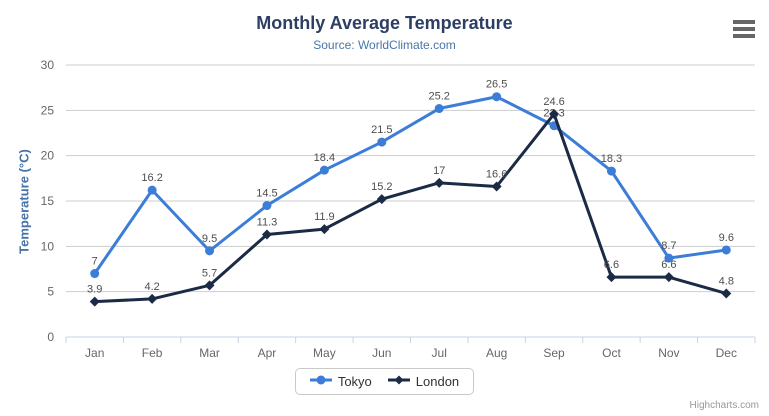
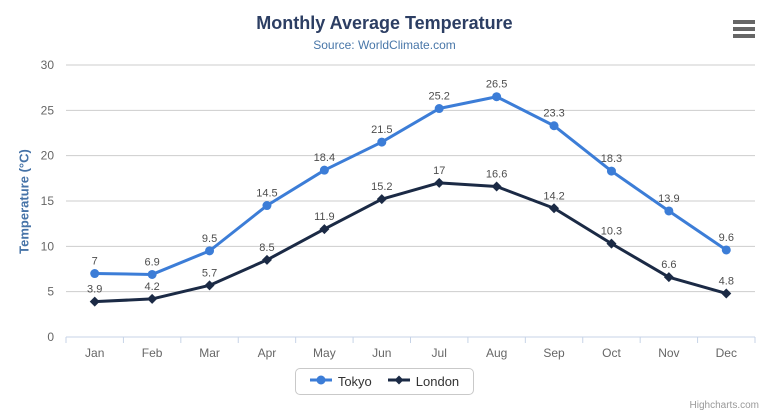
Tokyo/Feb: 16.2 -> 6.9
London/Apr: 11.3 -> 8.5
London/Sep: 24.6 -> 14.2
London/Oct: 6.6 -> 10.3
Tokyo/Nov: 8.7 -> 13.9
